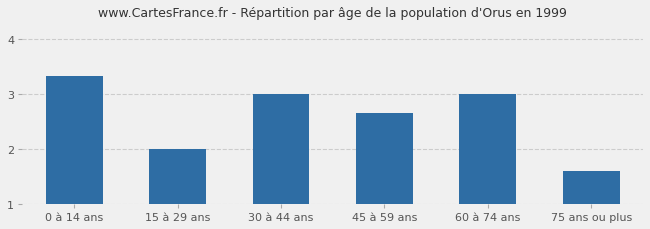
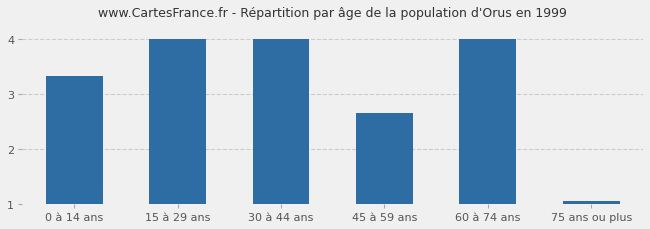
15 à 29 ans: 2.00 -> 4.00
30 à 44 ans: 3.00 -> 4.00
60 à 74 ans: 3.00 -> 4.00
75 ans ou plus: 1.60 -> 1.05
